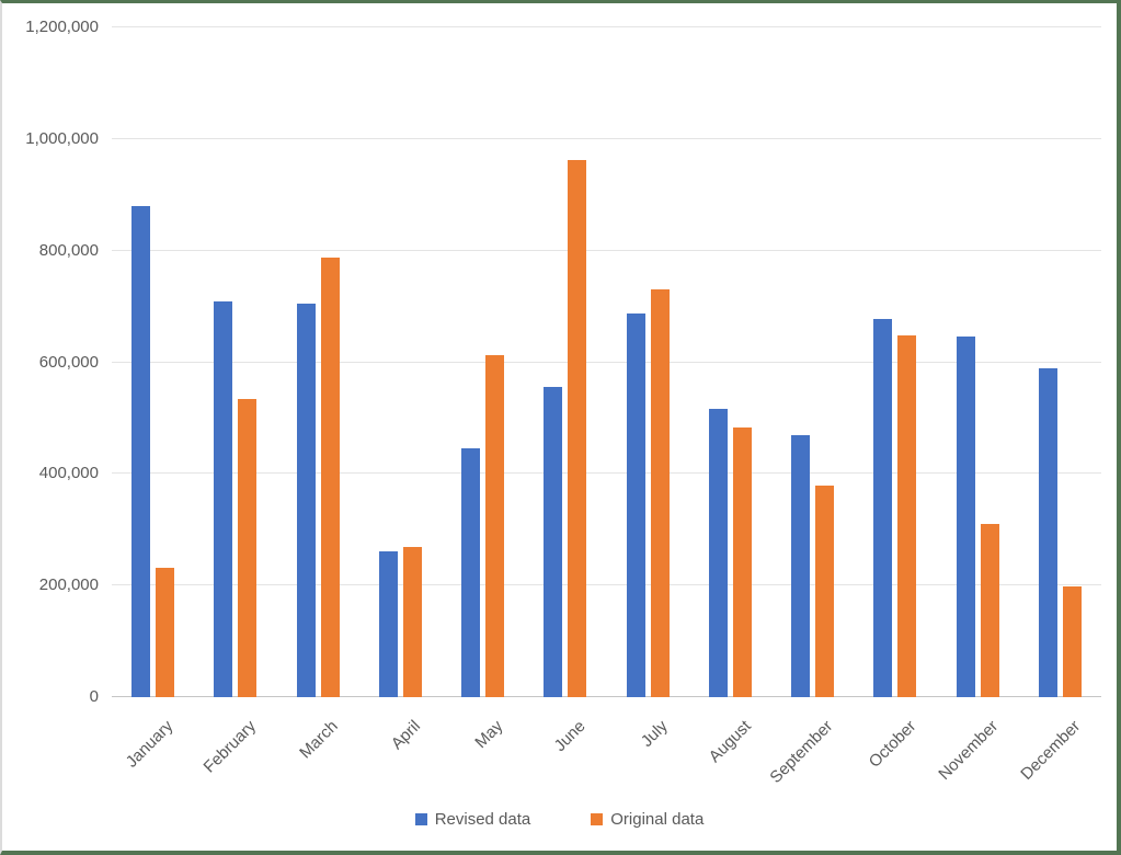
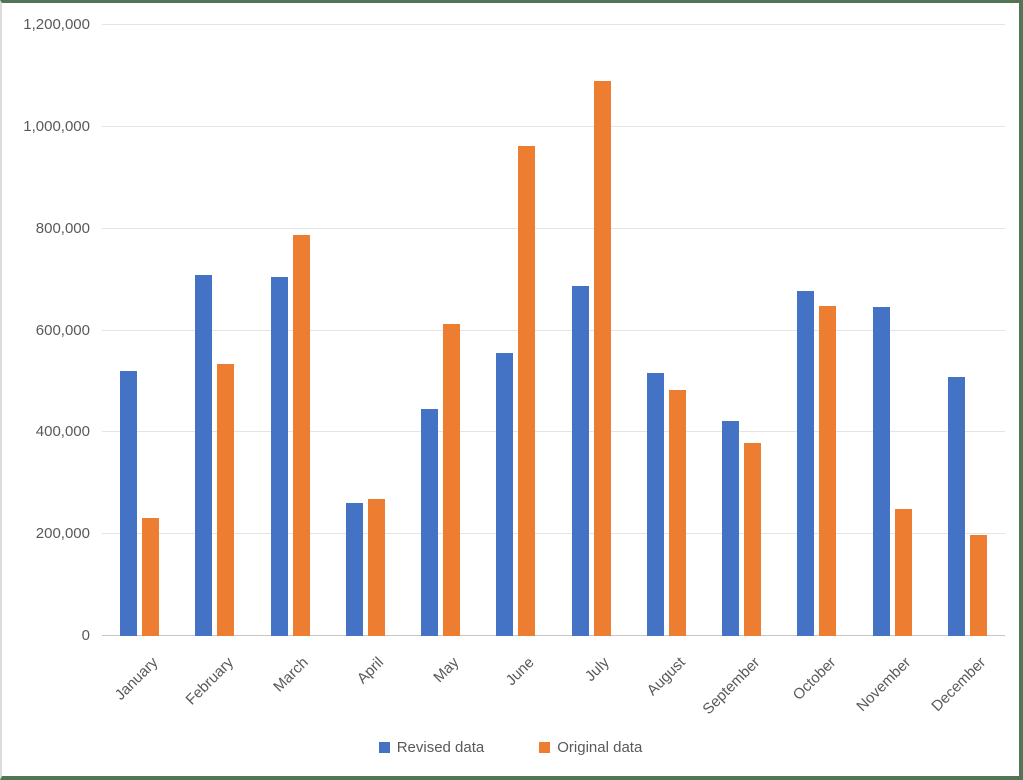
Revised data/January: 880000 -> 520000
Original data/July: 730000 -> 1090000
Revised data/September: 470000 -> 420000
Original data/November: 310000 -> 250000
Revised data/December: 590000 -> 510000
